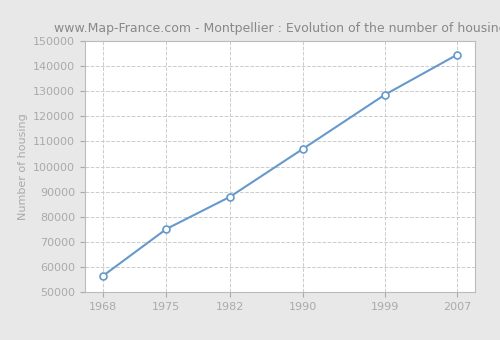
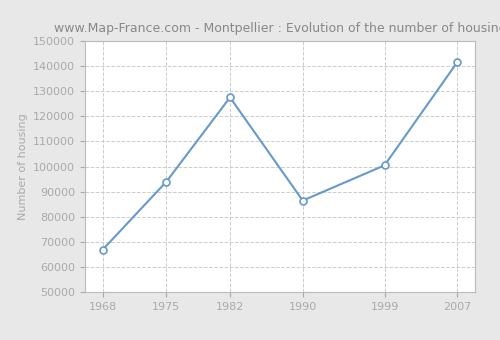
1968: 56500 -> 67000
1975: 75200 -> 94000
1982: 88000 -> 127500
1990: 107000 -> 86500
1999: 128500 -> 100500
2007: 144500 -> 141500
